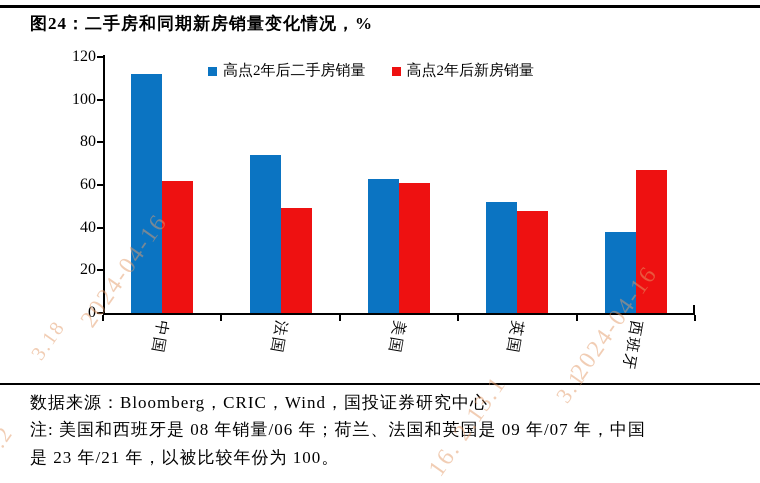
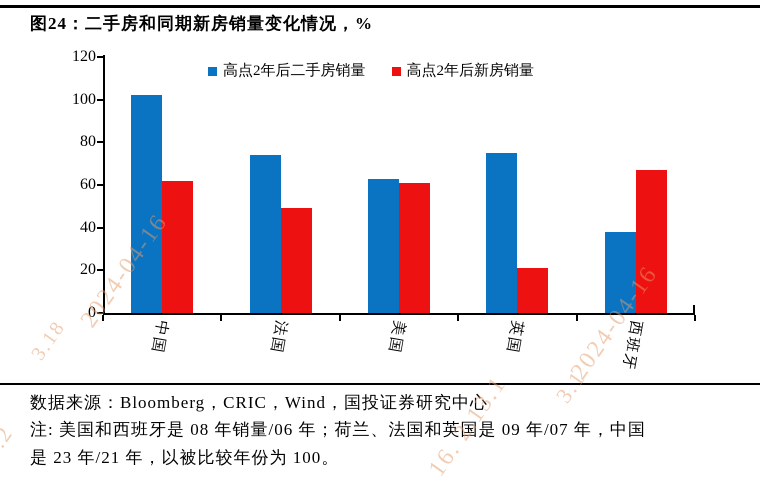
高点2年后二手房销量/中国: 112 -> 102
高点2年后二手房销量/英国: 52 -> 75
高点2年后新房销量/英国: 48 -> 21
